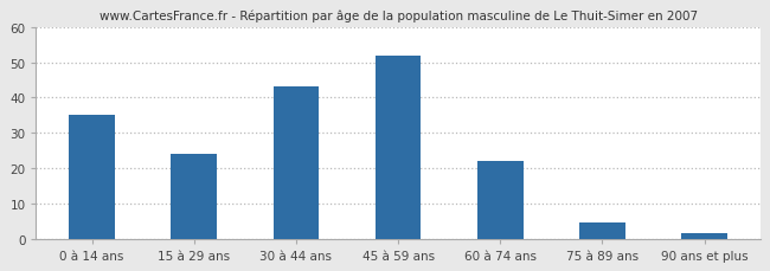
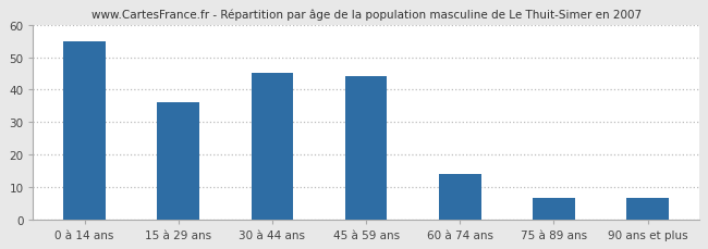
0 à 14 ans: 35.0 -> 55.0
15 à 29 ans: 24.0 -> 36.0
30 à 44 ans: 43.0 -> 45.0
45 à 59 ans: 52.0 -> 44.0
60 à 74 ans: 22.0 -> 14.0
75 à 89 ans: 4.5 -> 6.5
90 ans et plus: 1.5 -> 6.5
